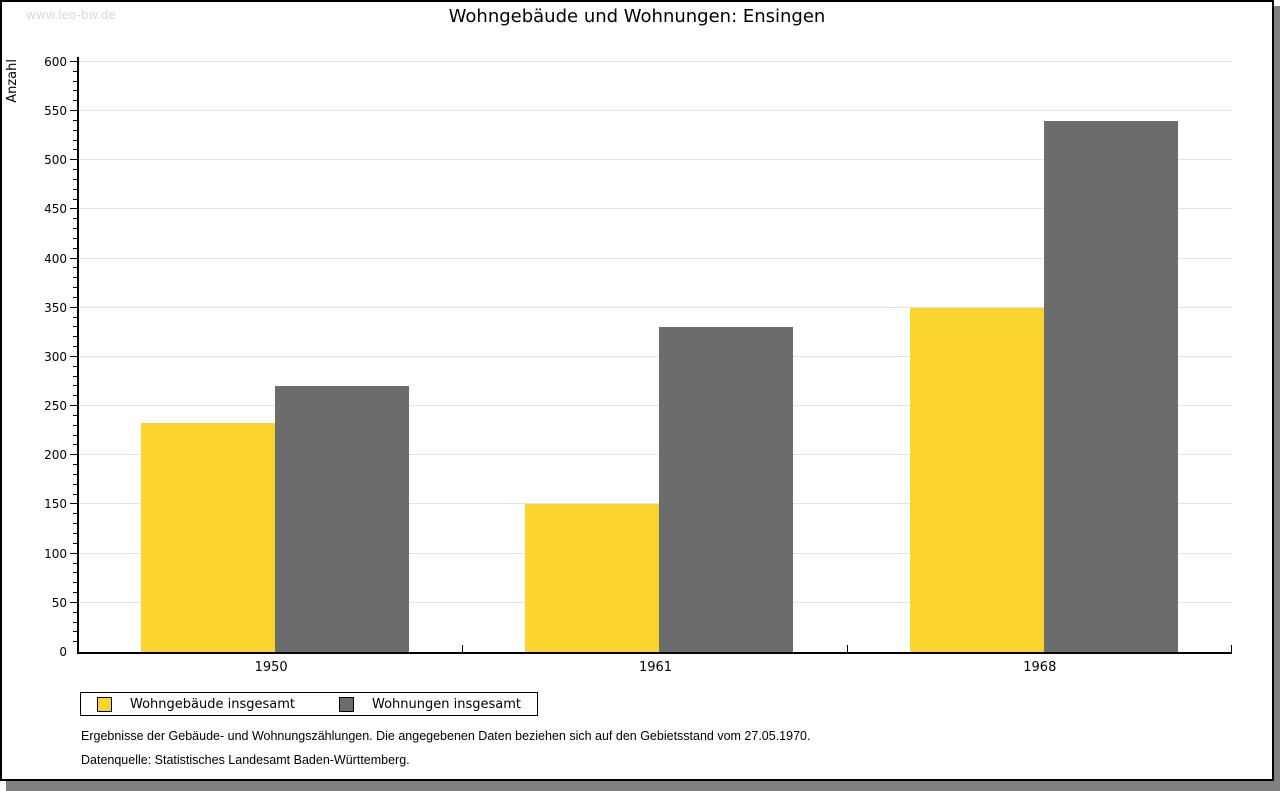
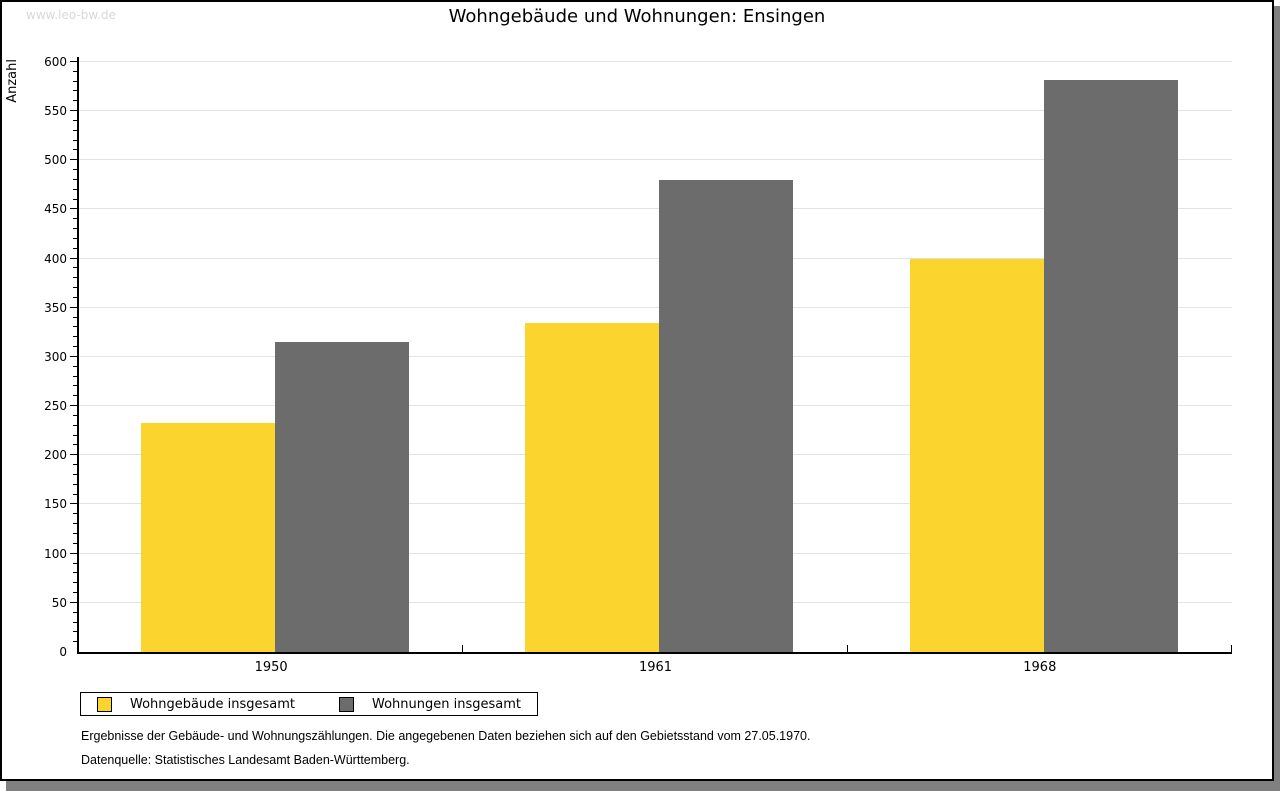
Wohnungen insgesamt/1950: 270 -> 320
Wohngebäude insgesamt/1961: 150 -> 340
Wohnungen insgesamt/1961: 330 -> 480
Wohngebäude insgesamt/1968: 350 -> 400
Wohnungen insgesamt/1968: 540 -> 580
